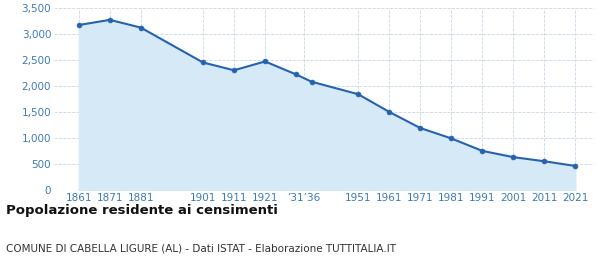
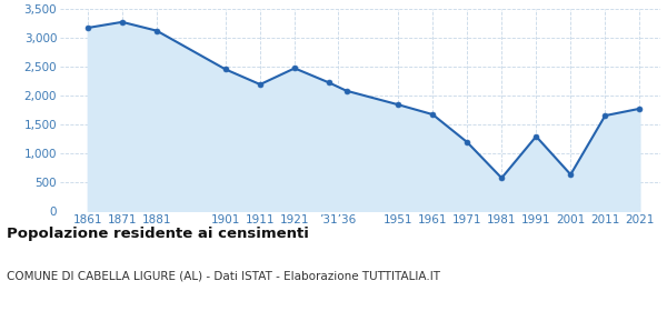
1911: 2,310 -> 2,200
1961: 1,510 -> 1,680
1981: 1,000 -> 580
1991: 760 -> 1,300
2011: 560 -> 1,660
2021: 470 -> 1,780
